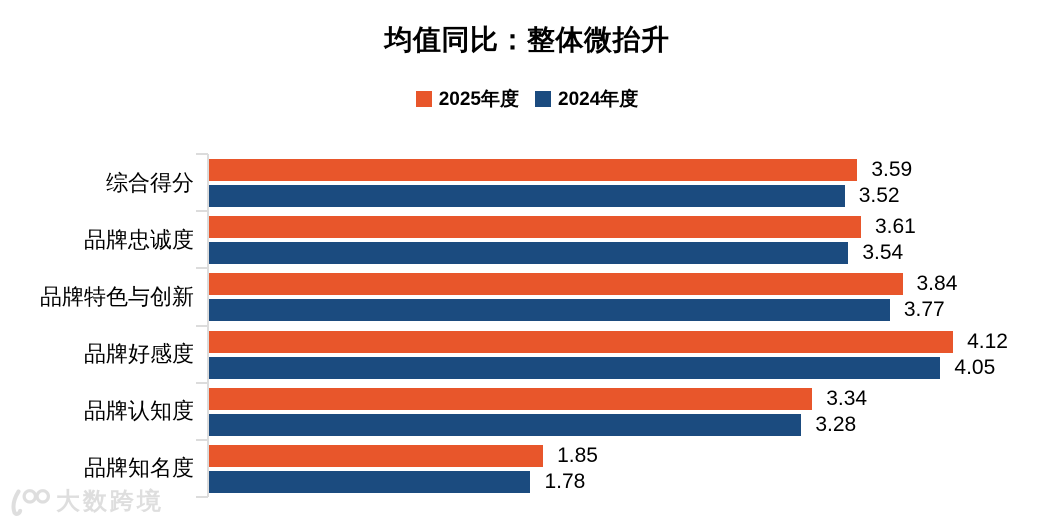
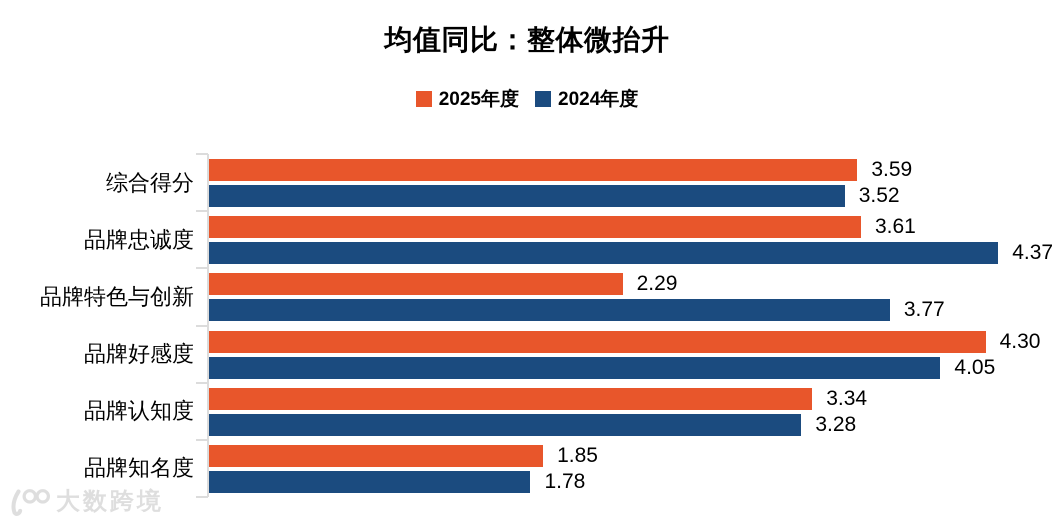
2024年度/品牌忠诚度: 3.54 -> 4.37
2025年度/品牌特色与创新: 3.84 -> 2.29
2025年度/品牌好感度: 4.12 -> 4.30
